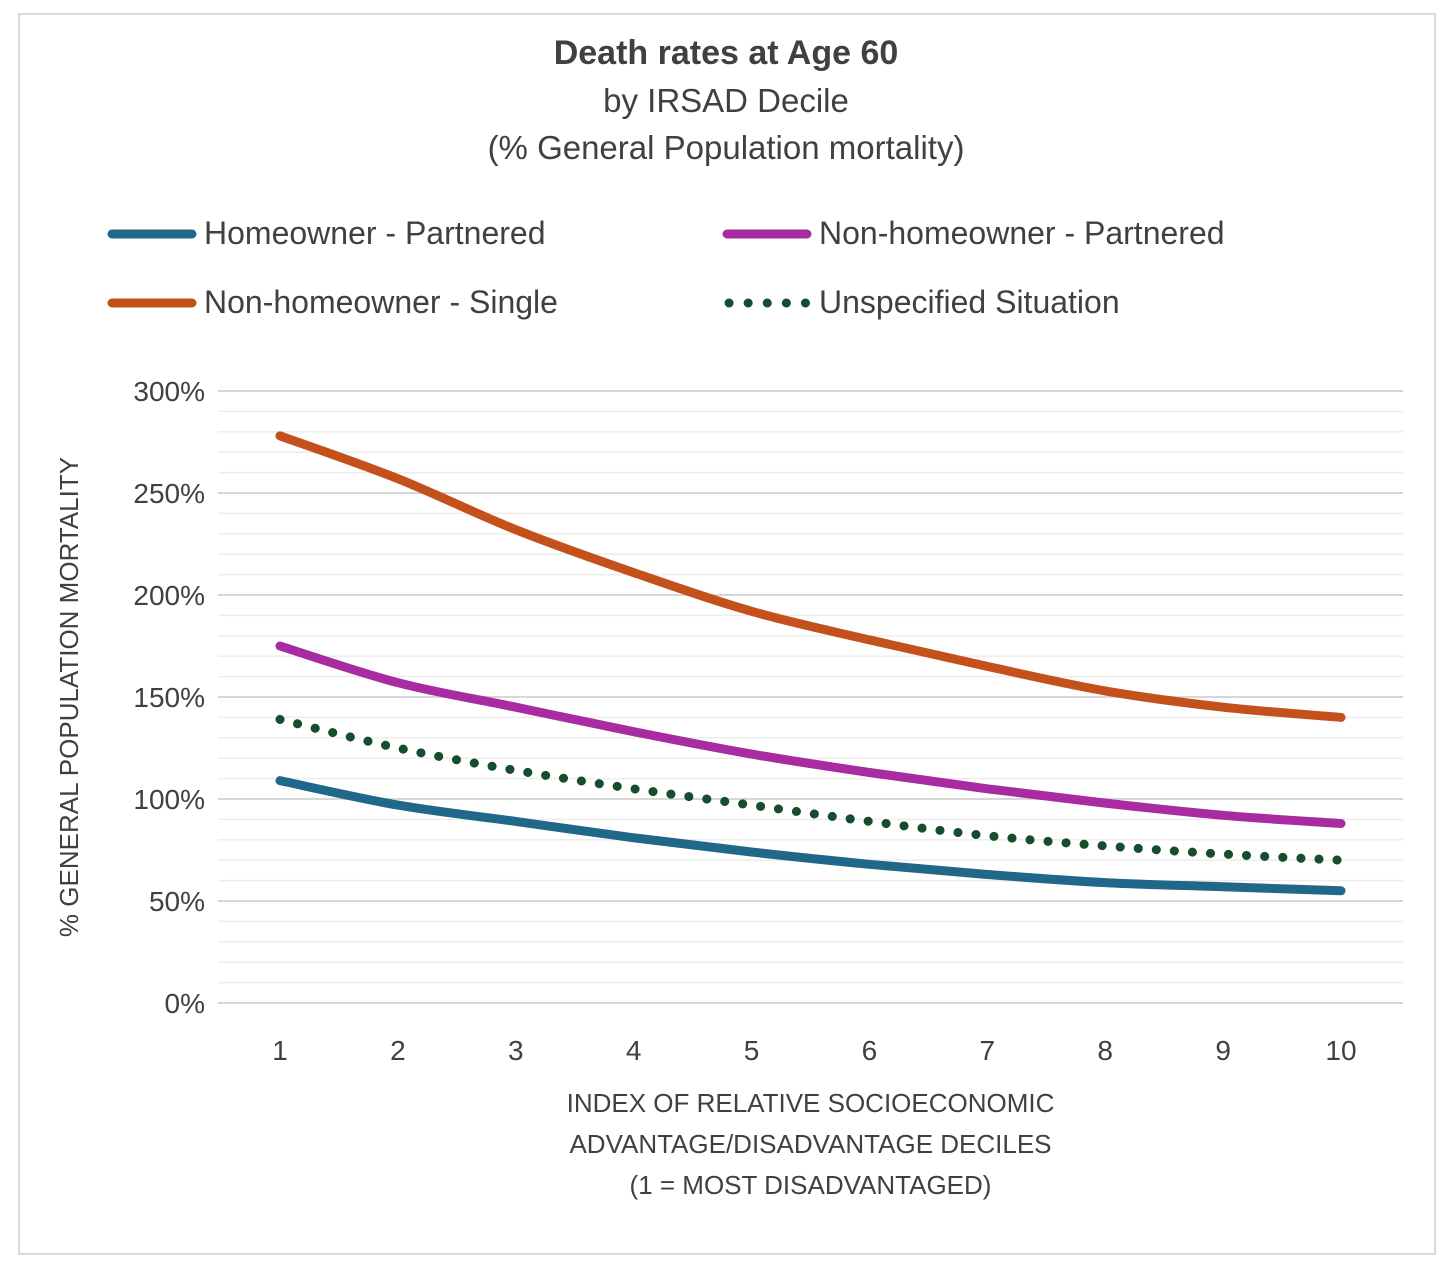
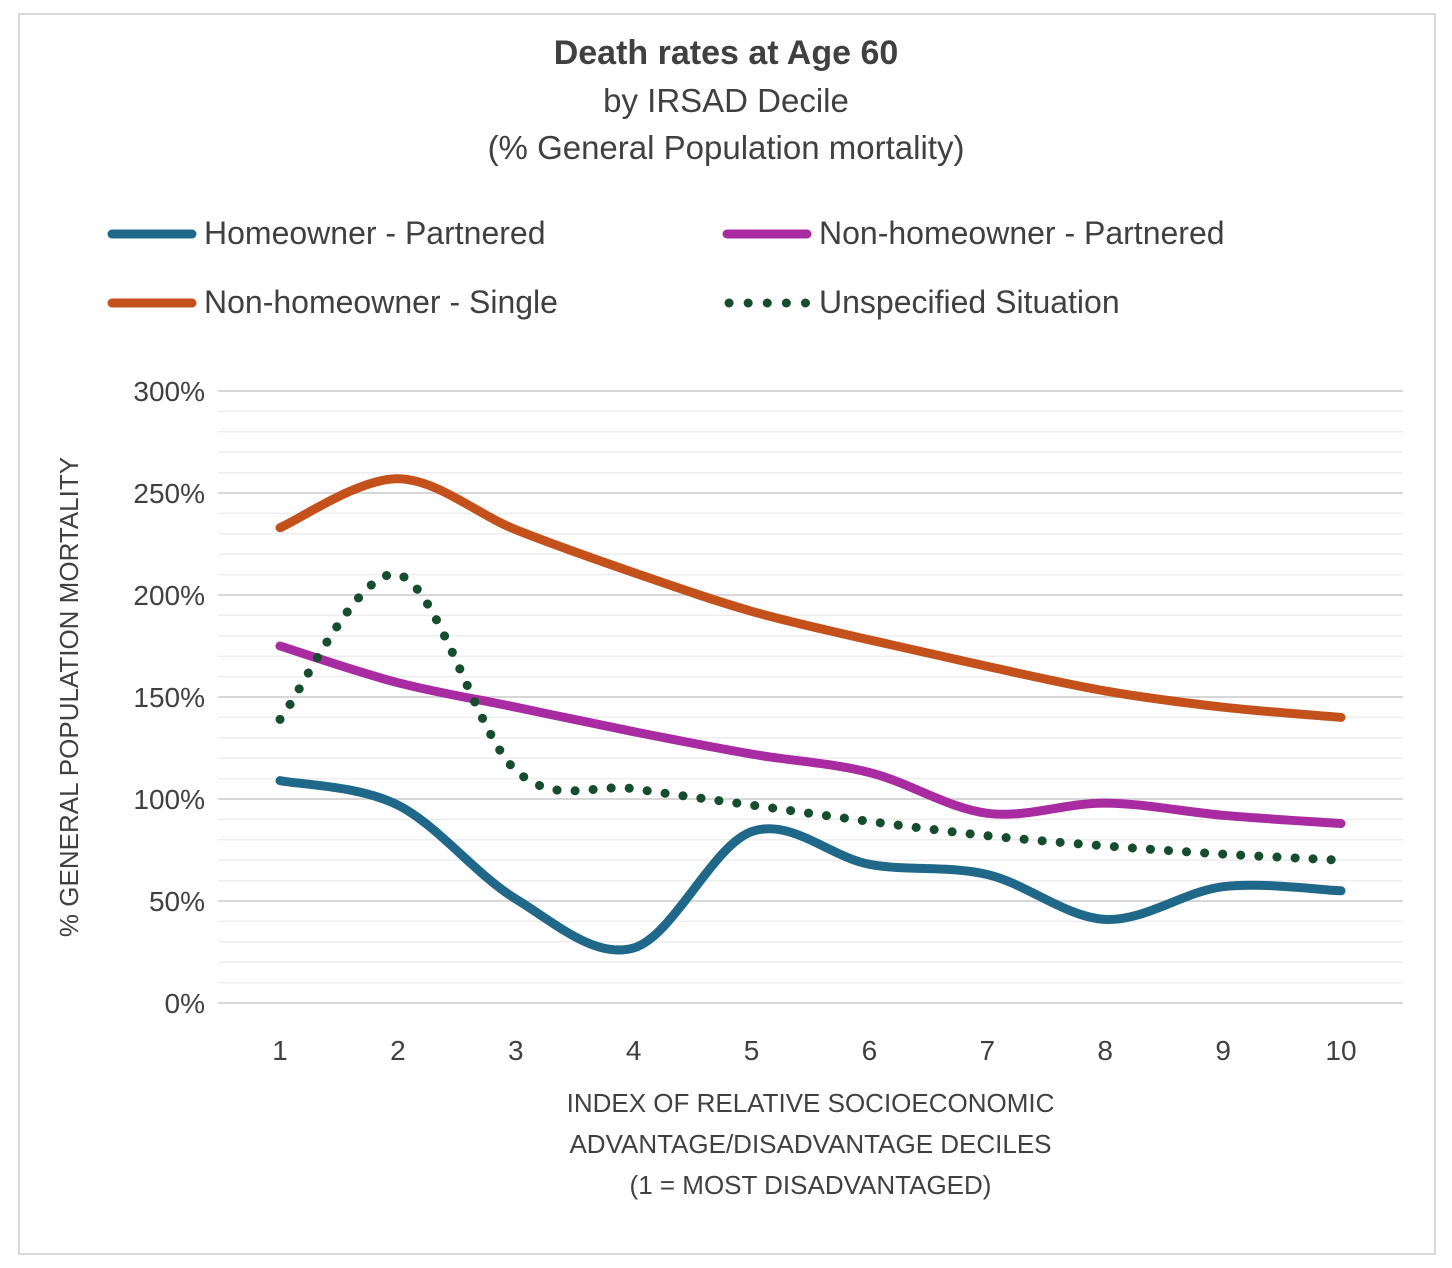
Non-homeowner - Single/1: 278% -> 233%
Unspecified Situation/2: 125% -> 210%
Homeowner - Partnered/3: 89% -> 51%
Homeowner - Partnered/4: 81% -> 27%
Homeowner - Partnered/5: 74% -> 84%
Non-homeowner - Partnered/7: 105% -> 93%
Homeowner - Partnered/8: 59% -> 41%
